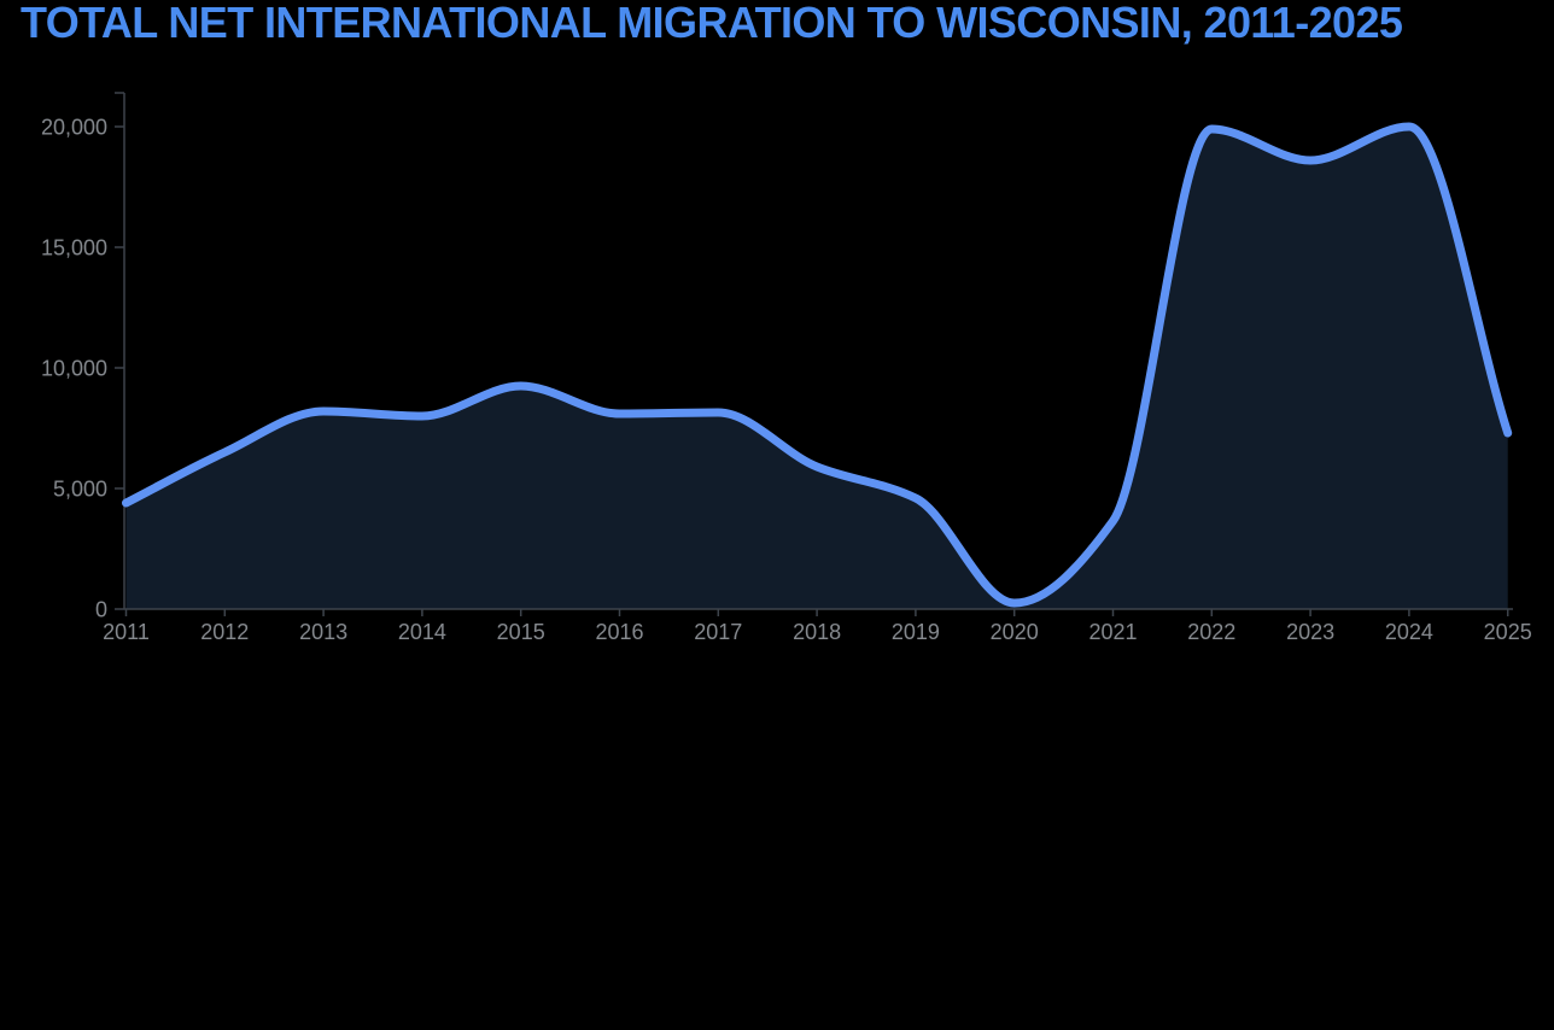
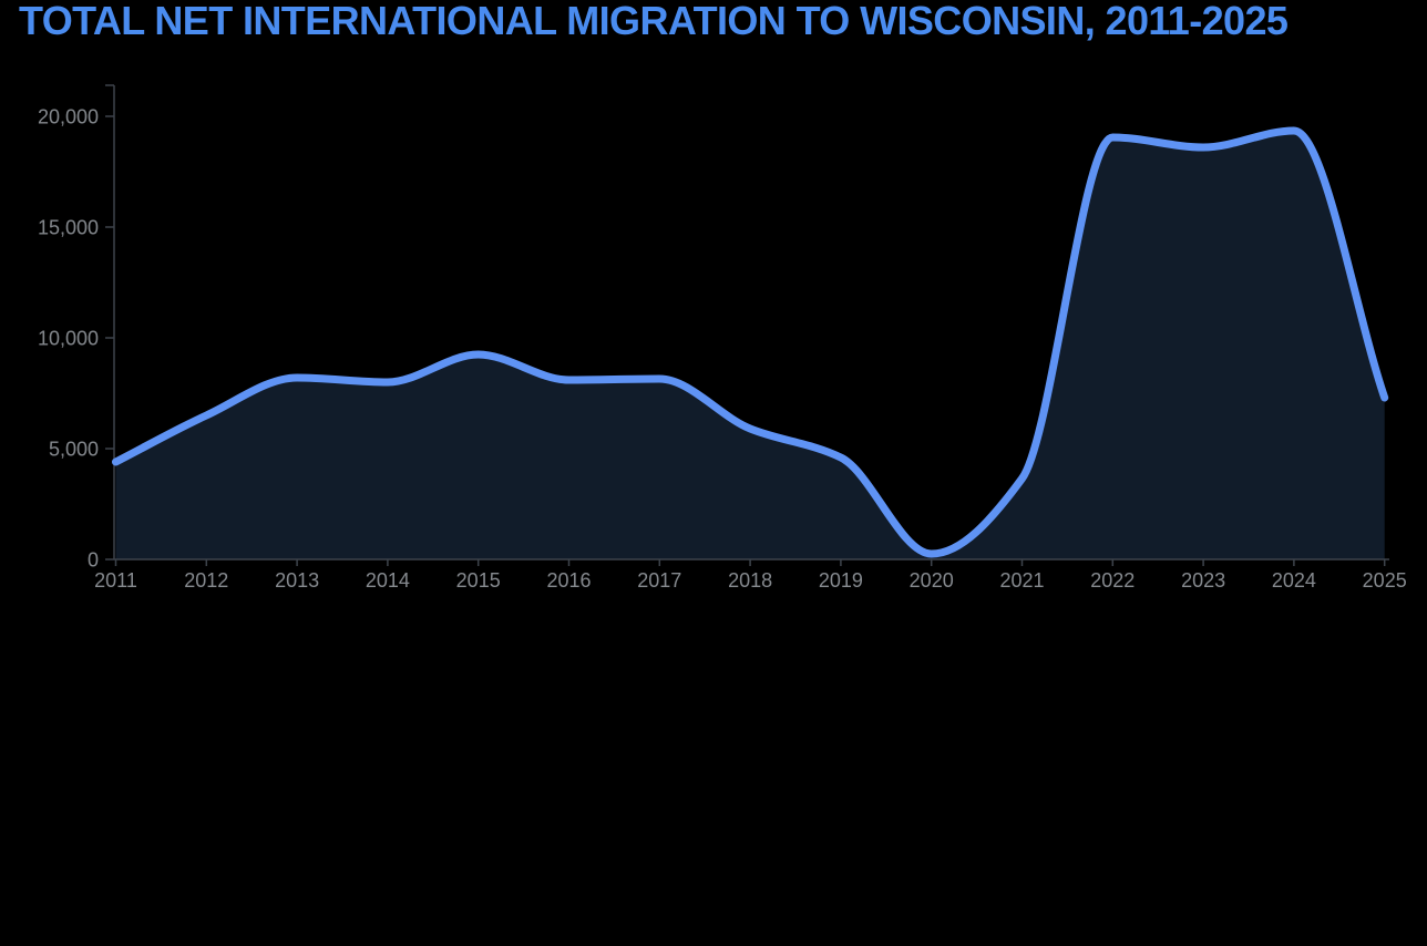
2022: 19900 -> 19000
2024: 20000 -> 19400
